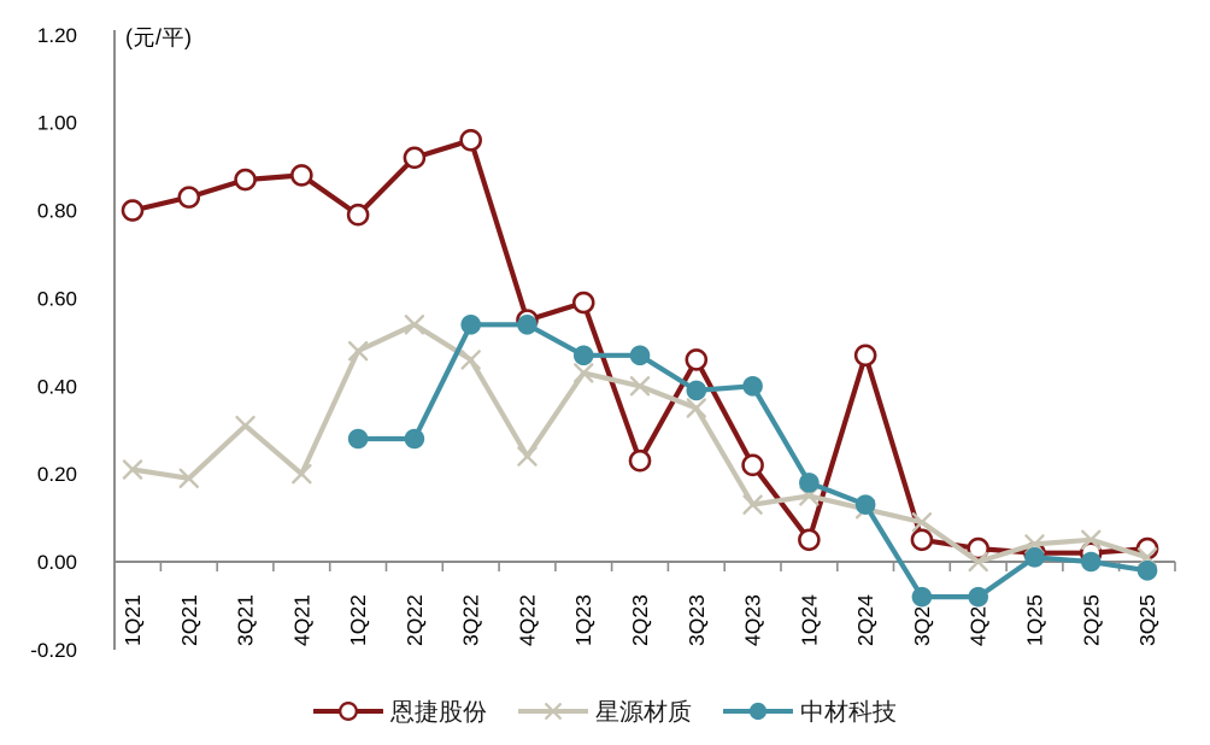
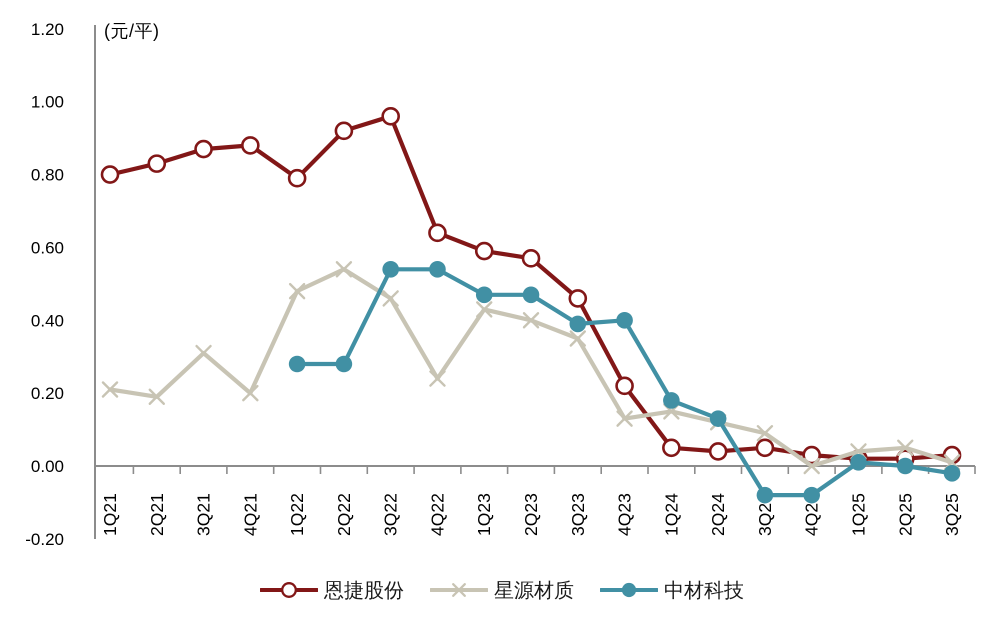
恩捷股份/4Q22: 0.55 -> 0.64
恩捷股份/2Q23: 0.23 -> 0.57
恩捷股份/2Q24: 0.47 -> 0.04
